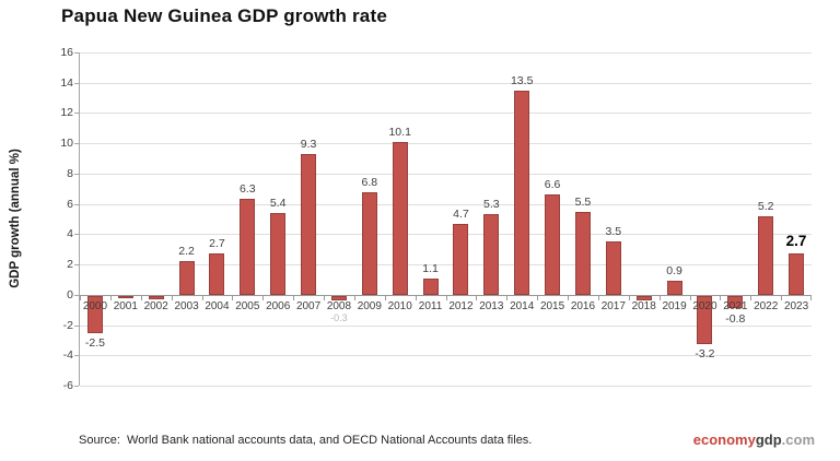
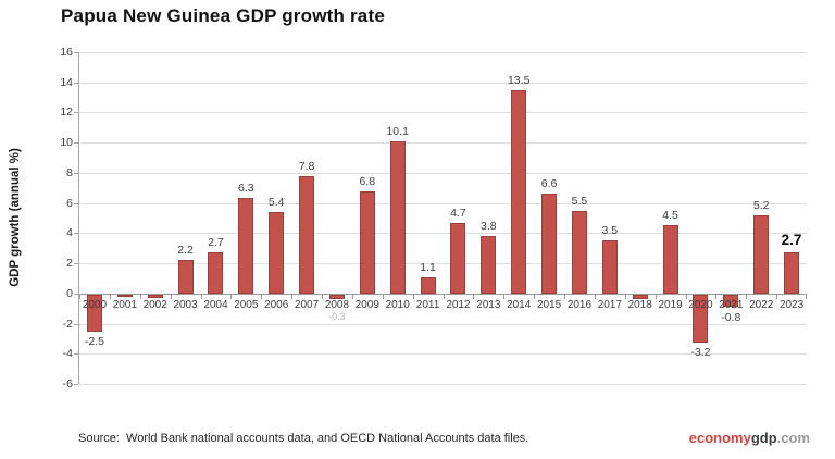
2007: 9.3 -> 7.8
2013: 5.3 -> 3.8
2019: 0.9 -> 4.5
